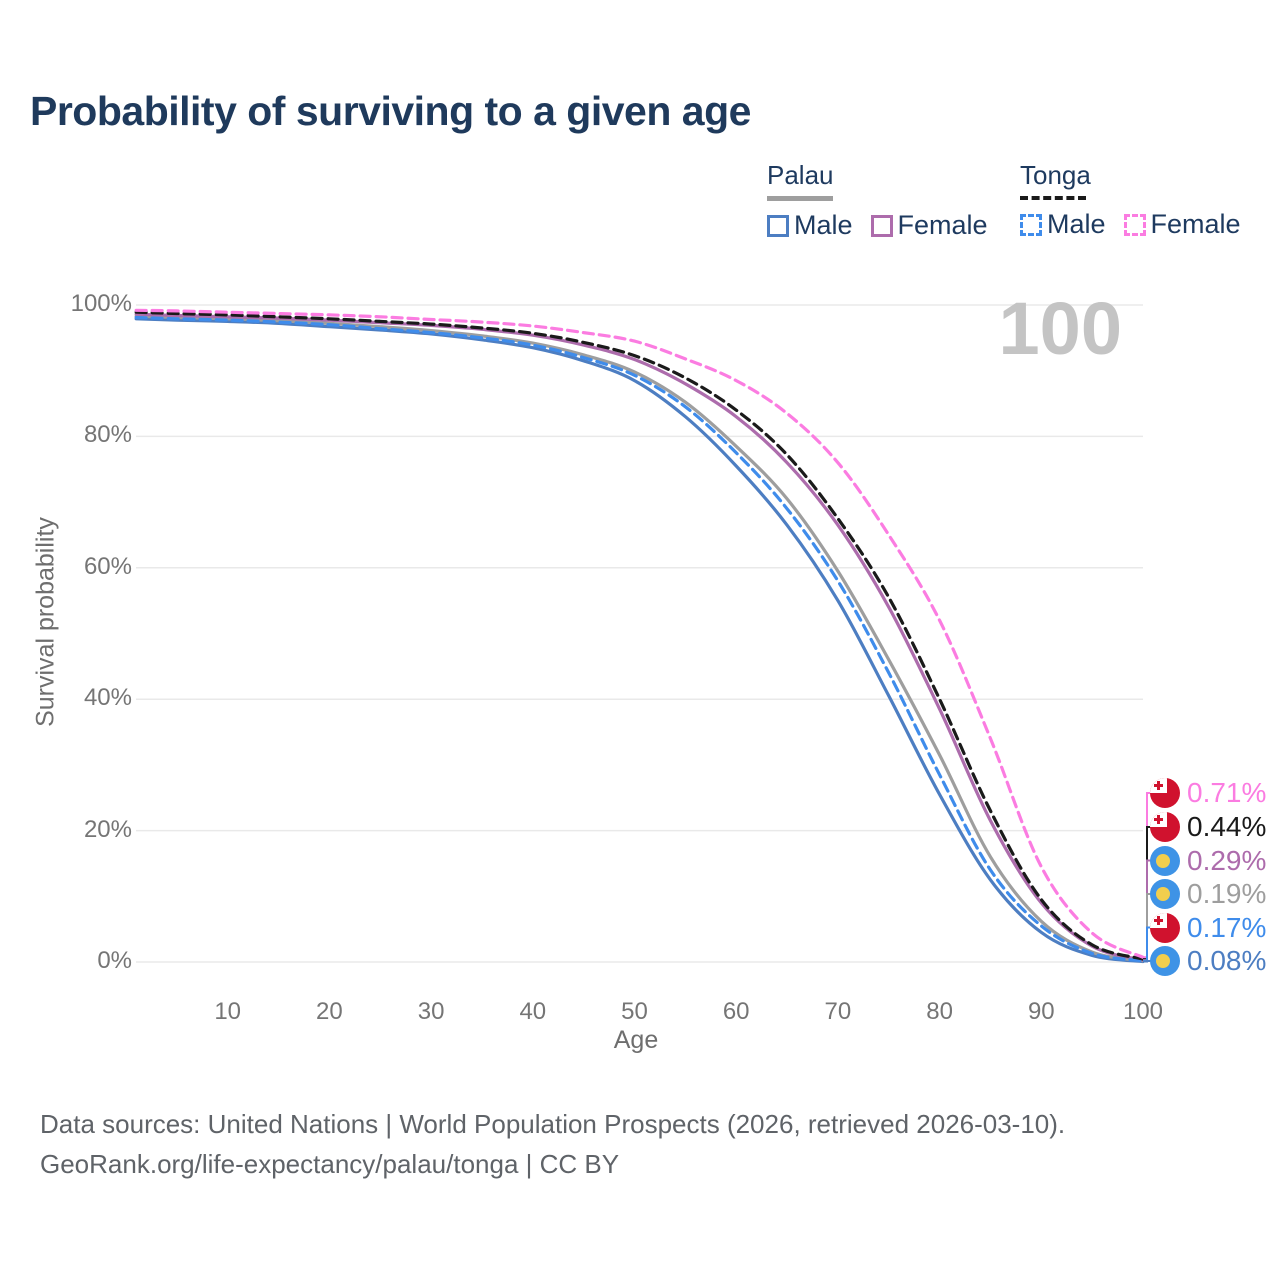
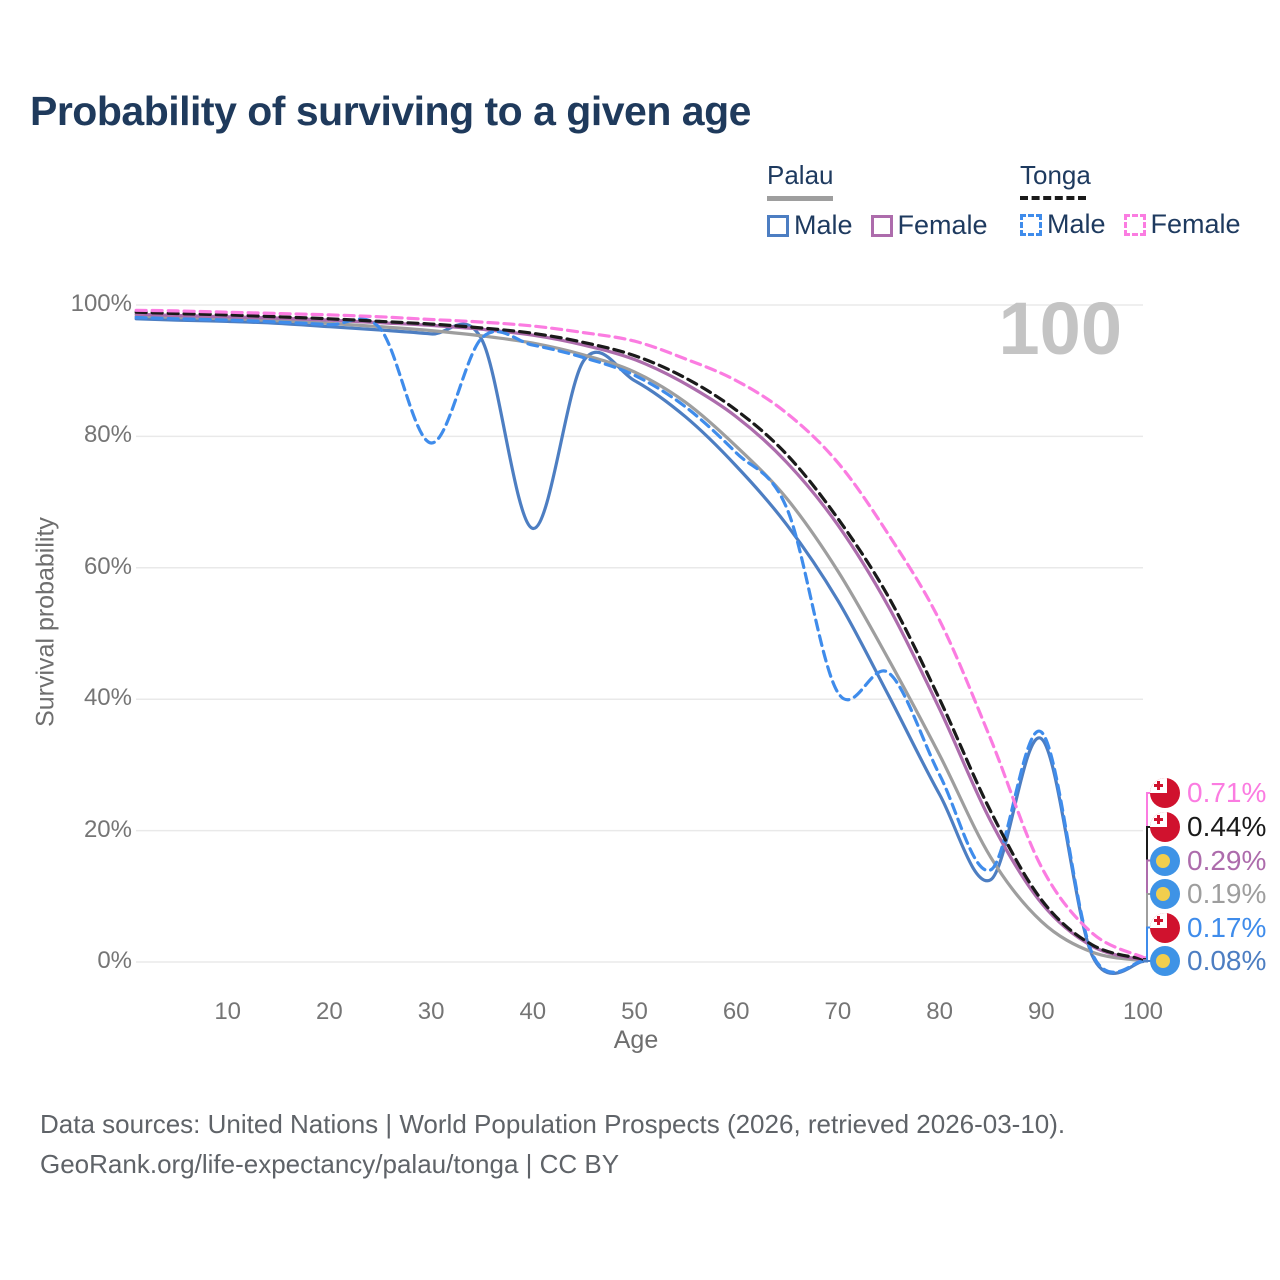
Tonga Male/30: 96% -> 79%
Palau Male/40: 94% -> 66%
Tonga Male/70: 58% -> 41%
Palau Male/90: 4% -> 34%
Tonga Male/90: 6% -> 35%
